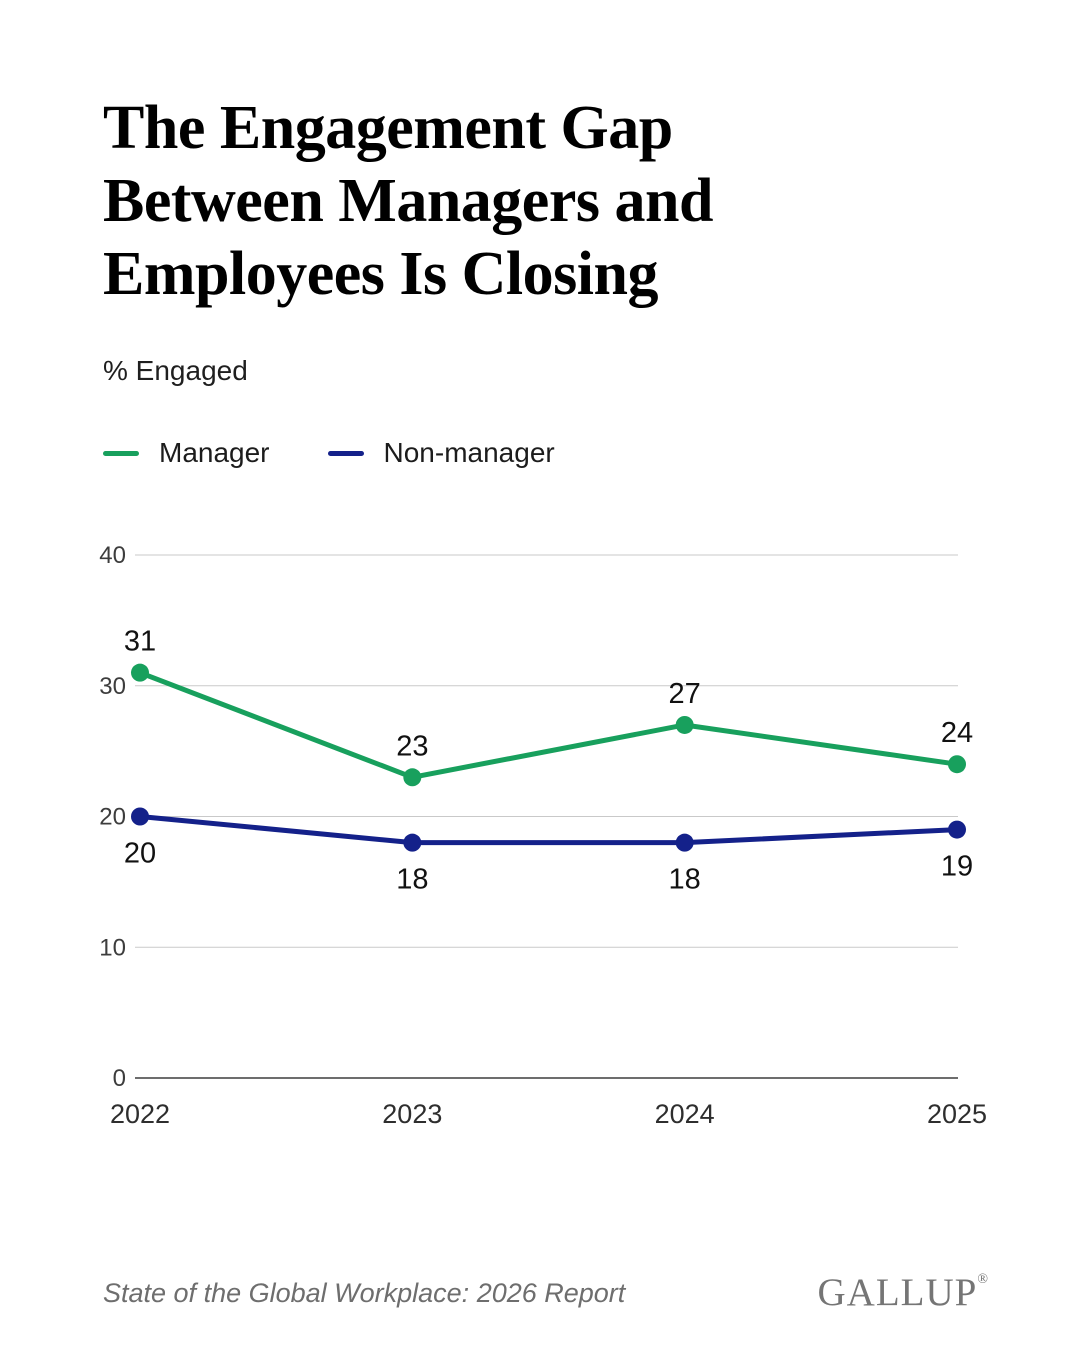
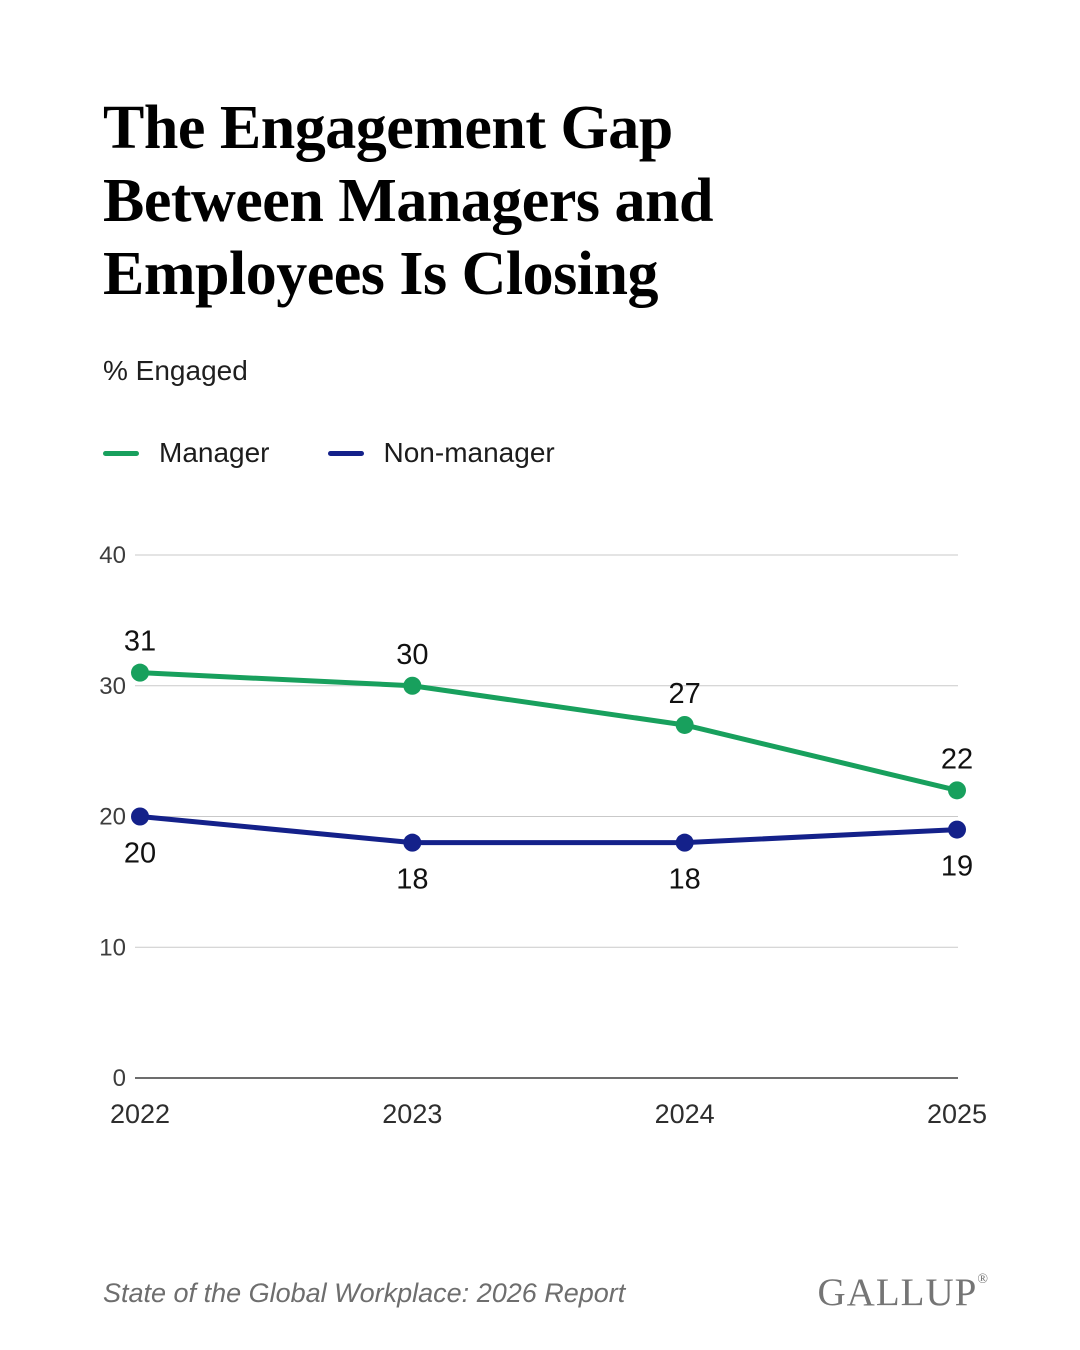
Manager/2023: 23 -> 30
Manager/2025: 24 -> 22
